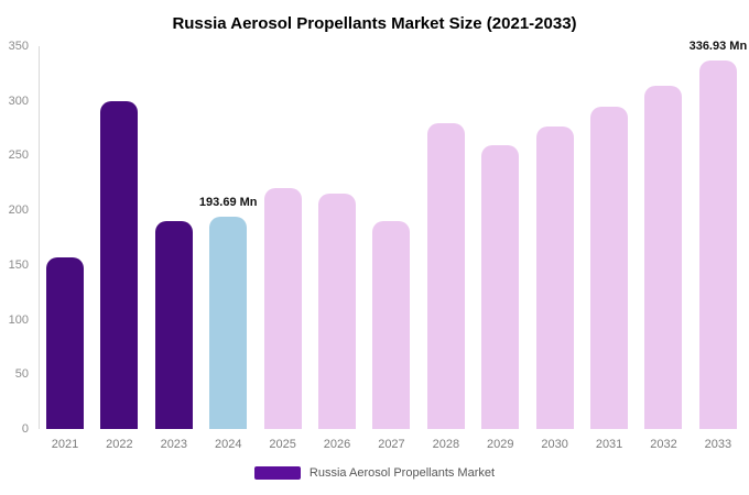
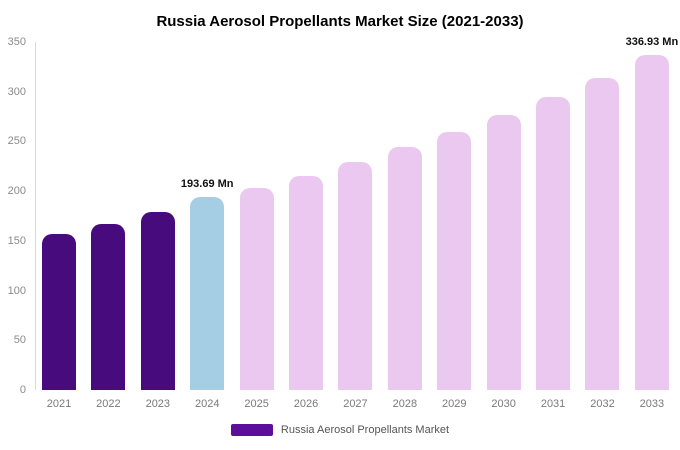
2022: 300 -> 170
2023: 190 -> 180
2025: 220 -> 200
2027: 190 -> 230
2028: 280 -> 240
